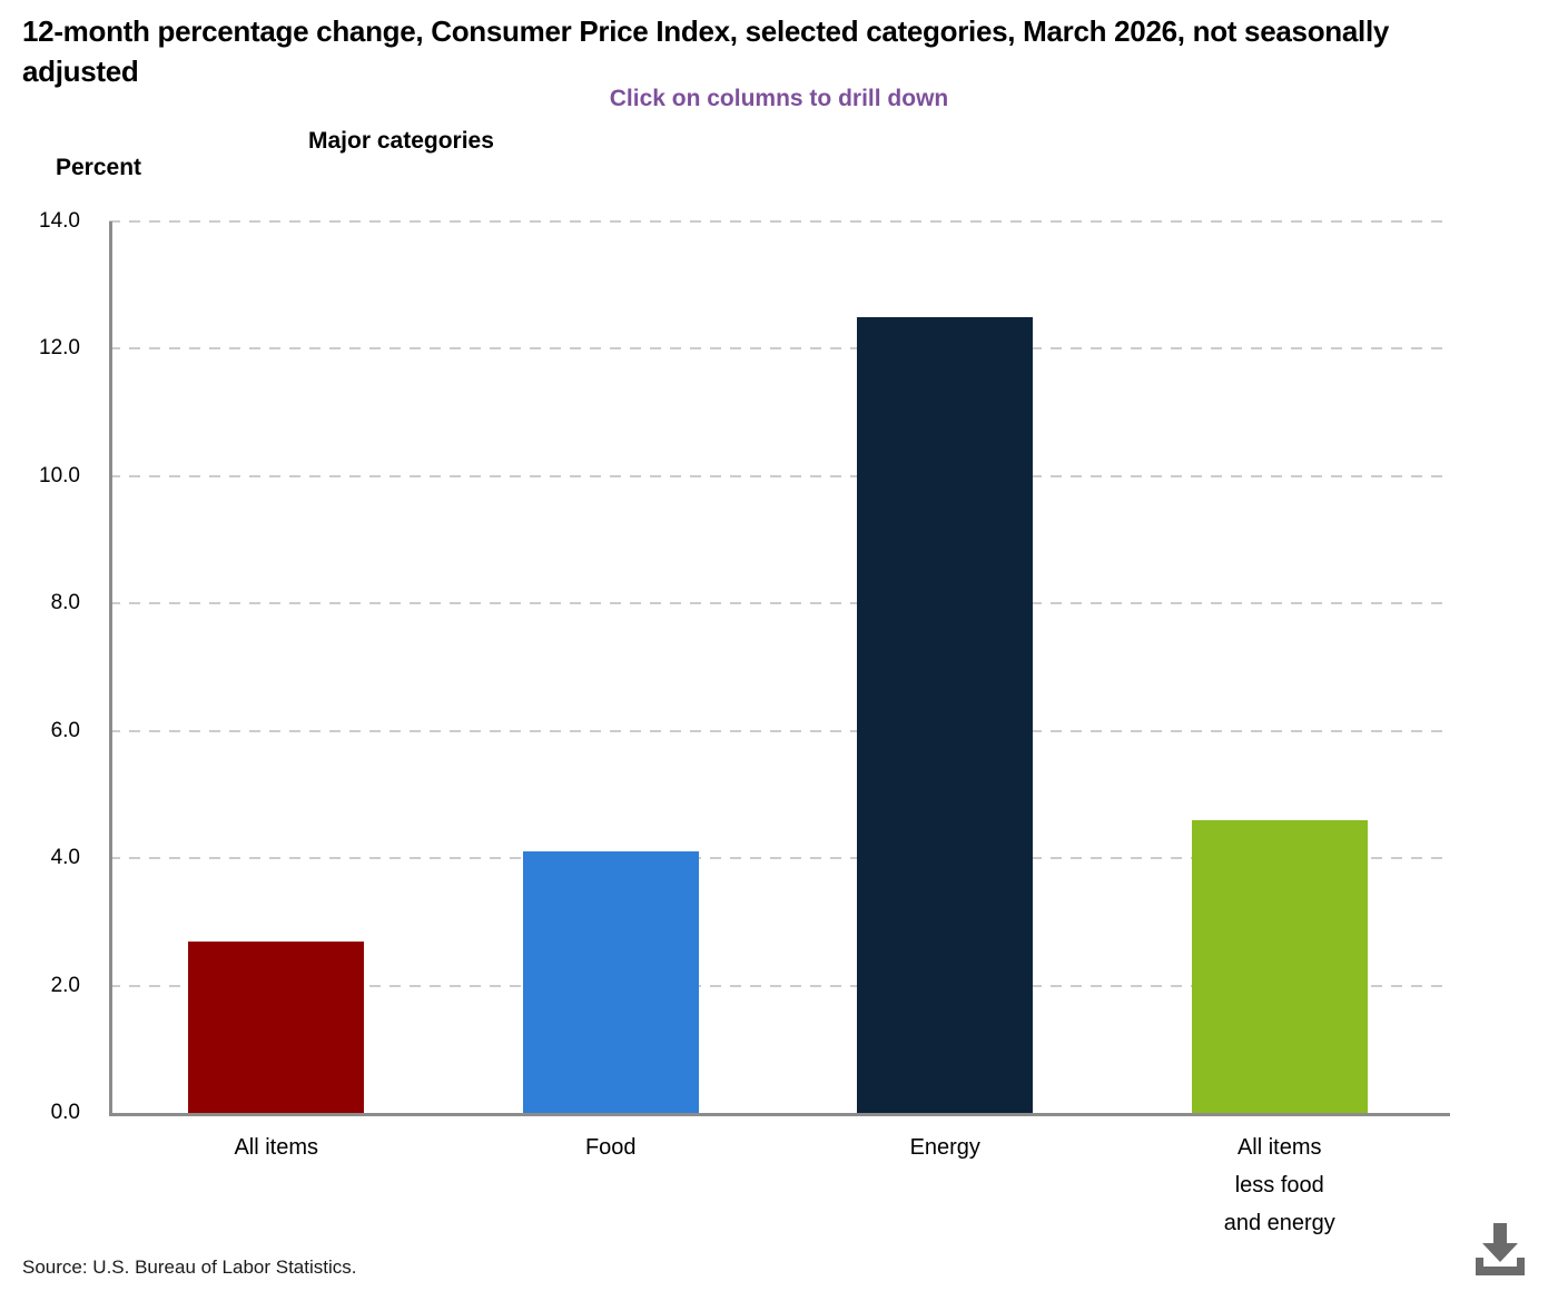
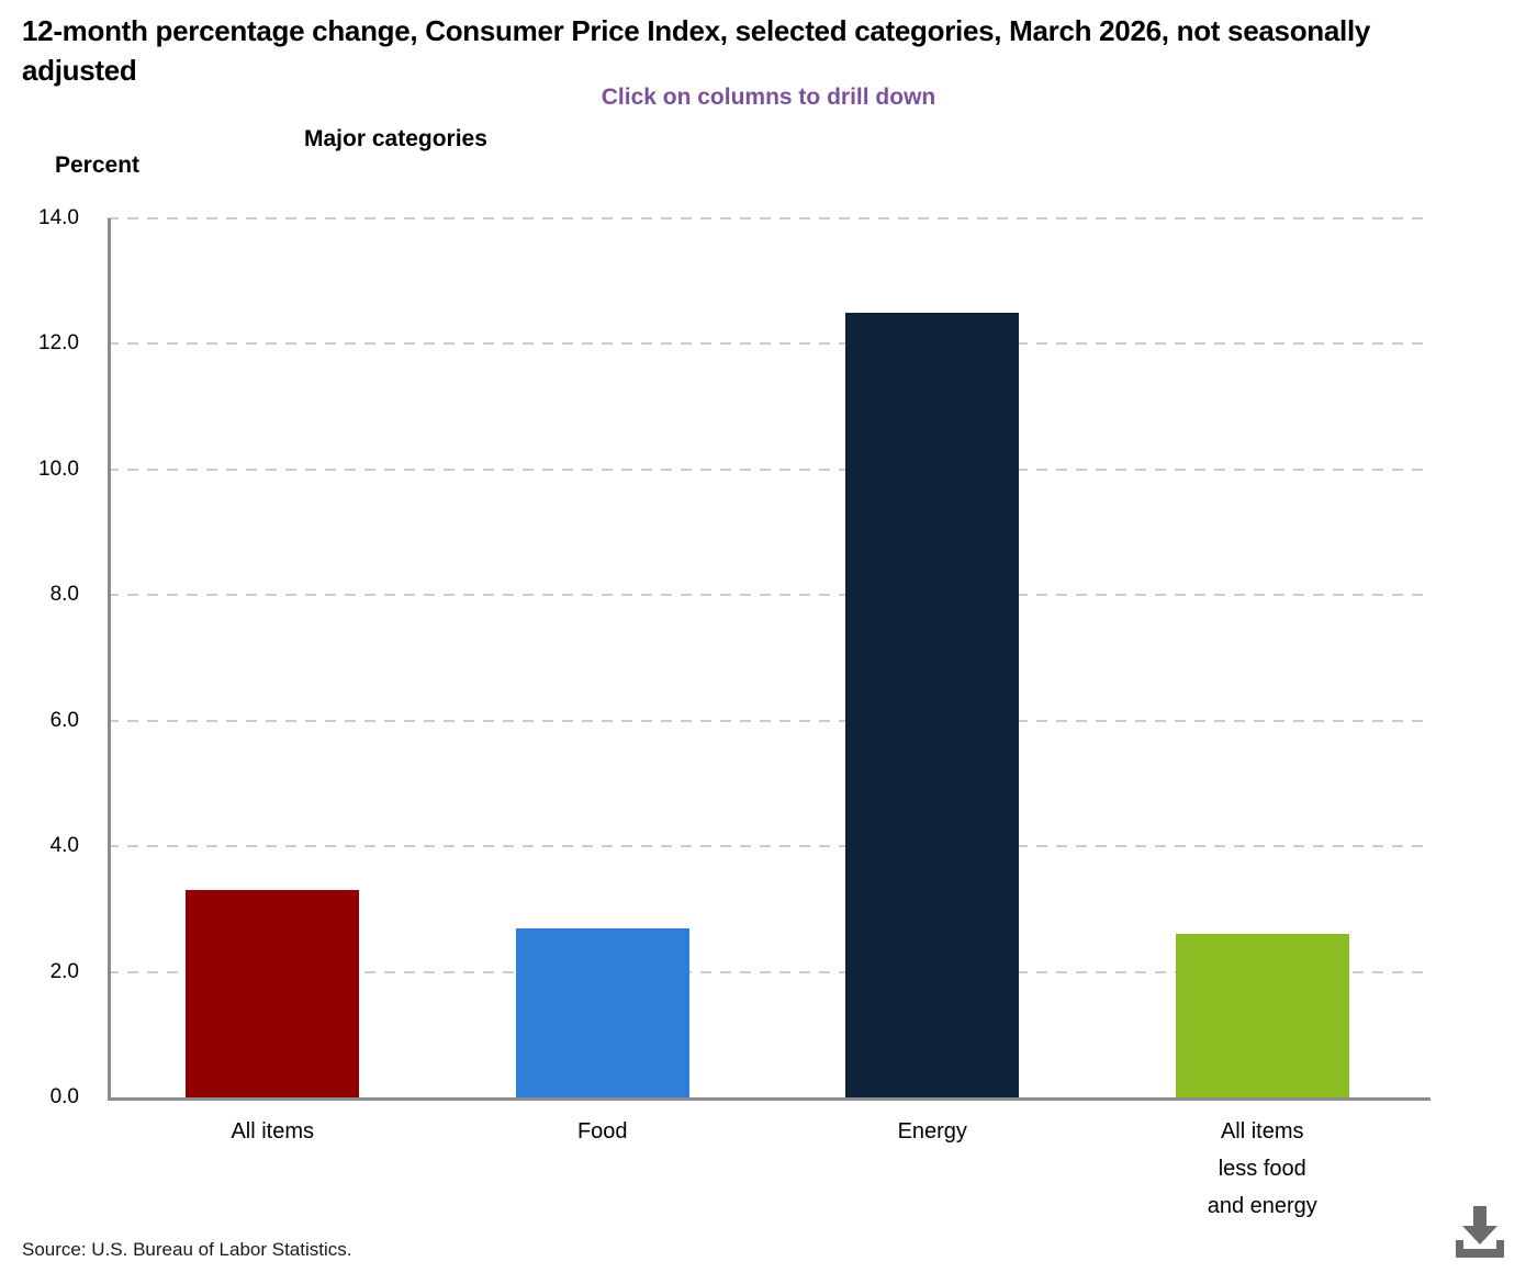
All items: 2.7 -> 3.3
Food: 4.1 -> 2.7
All items less food and energy: 4.6 -> 2.6
